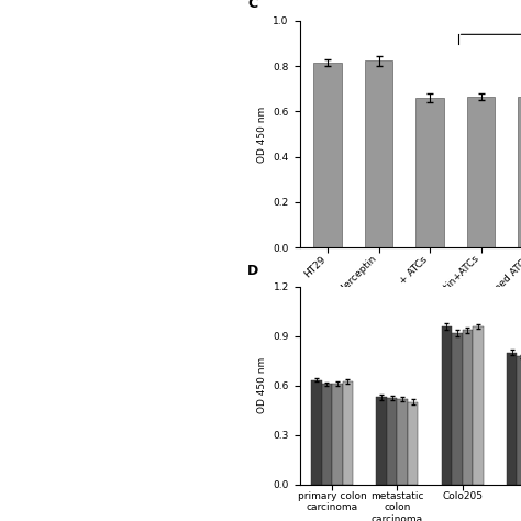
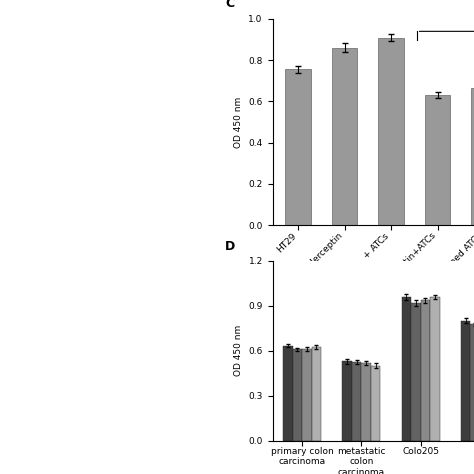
HT29: 0.815 -> 0.755
+ OKT3+Herceptin: 0.825 -> 0.860
+ ATCs: 0.660 -> 0.910
+ OKT3+Herceptin+ATCs: 0.665 -> 0.630
